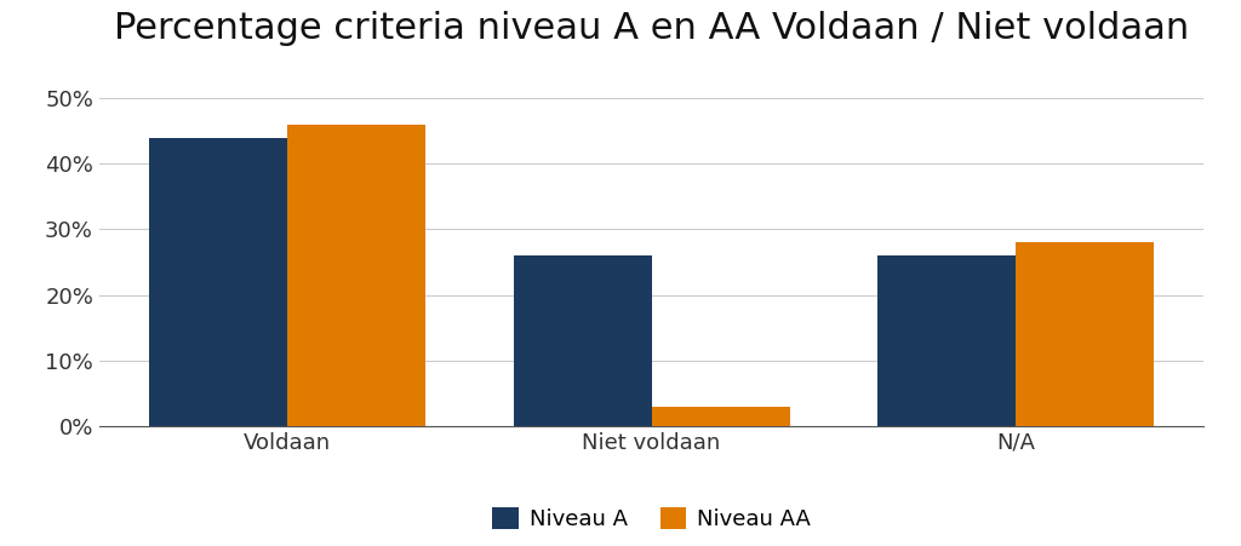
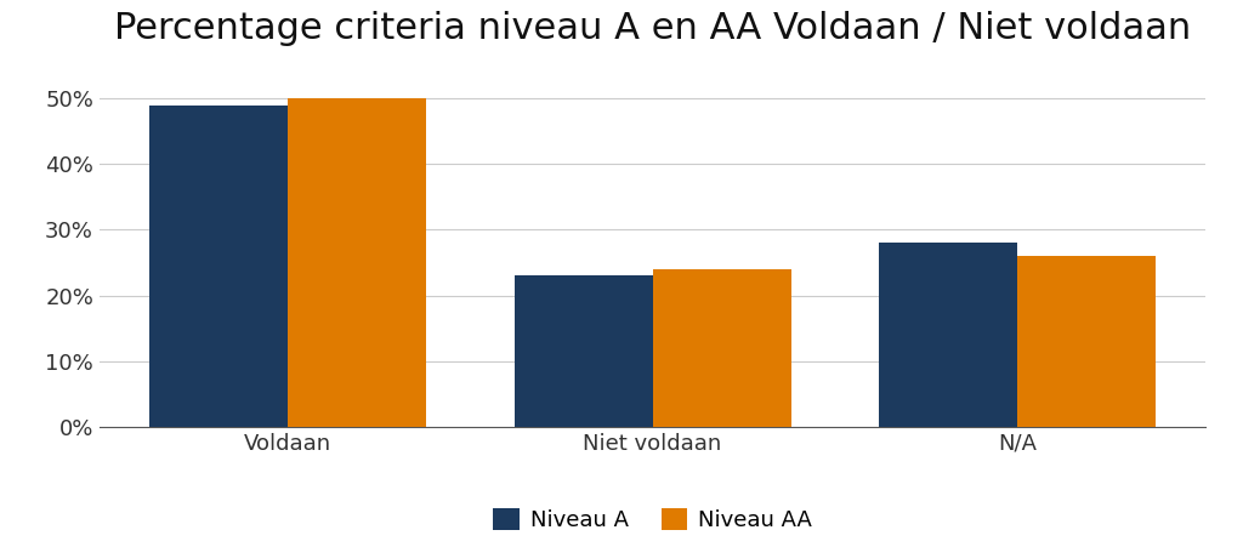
Niveau A/Voldaan: 44% -> 49%
Niveau AA/Voldaan: 46% -> 50%
Niveau A/Niet voldaan: 26% -> 23%
Niveau AA/Niet voldaan: 3% -> 24%
Niveau A/N/A: 26% -> 28%
Niveau AA/N/A: 28% -> 26%
